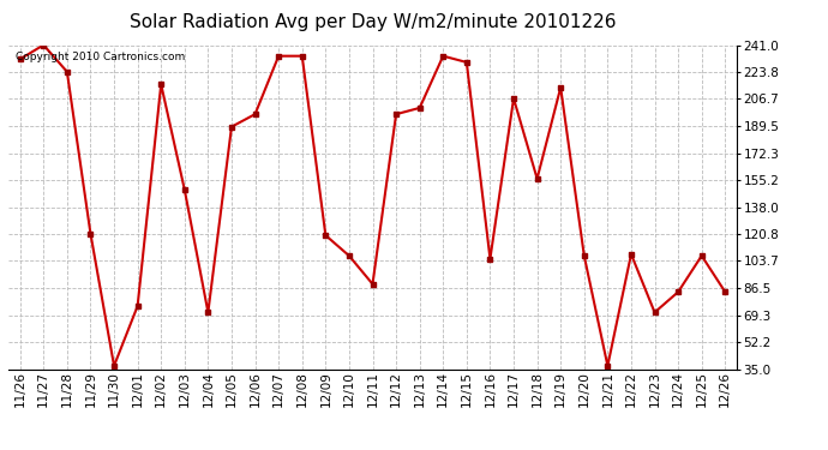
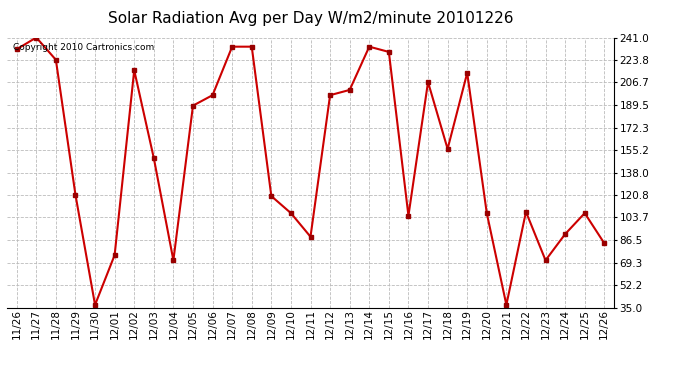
12/24: 84 -> 91
